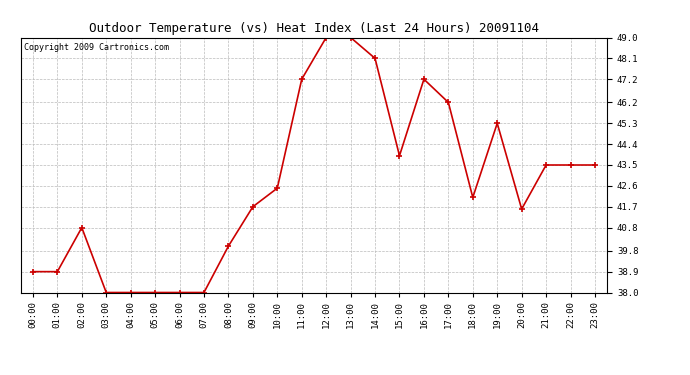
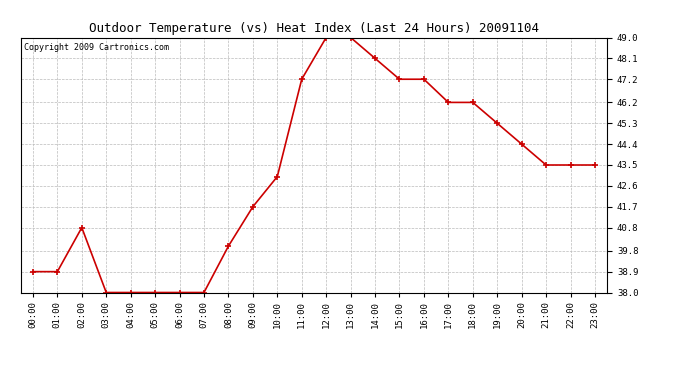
10:00: 42.5 -> 43.0
15:00: 43.9 -> 47.2
18:00: 42.1 -> 46.2
20:00: 41.6 -> 44.4
